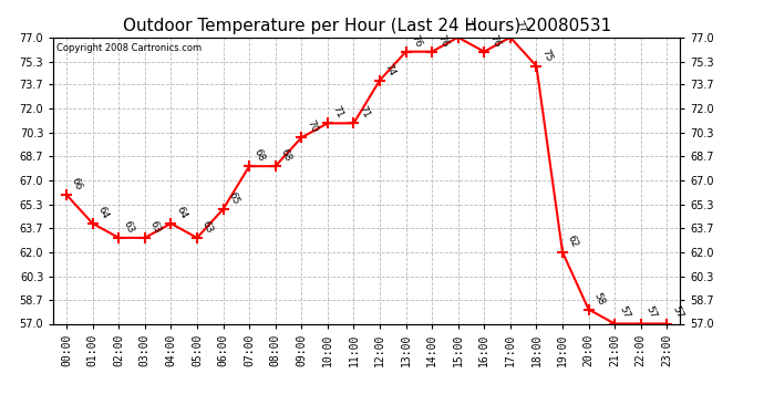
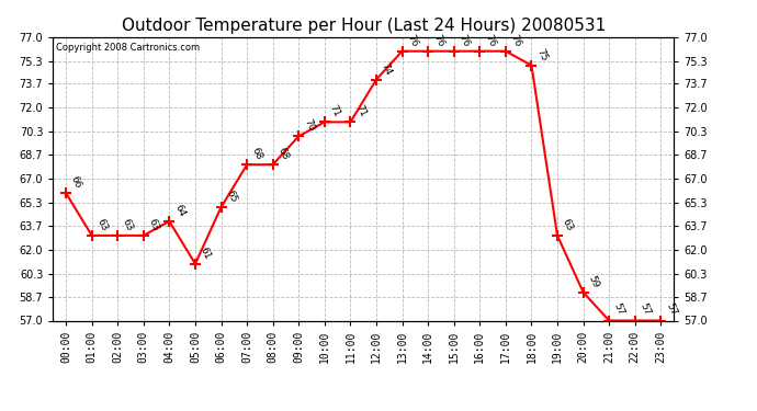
01:00: 64 -> 63
05:00: 63 -> 61
15:00: 77 -> 76
17:00: 77 -> 76
19:00: 62 -> 63
20:00: 58 -> 59
